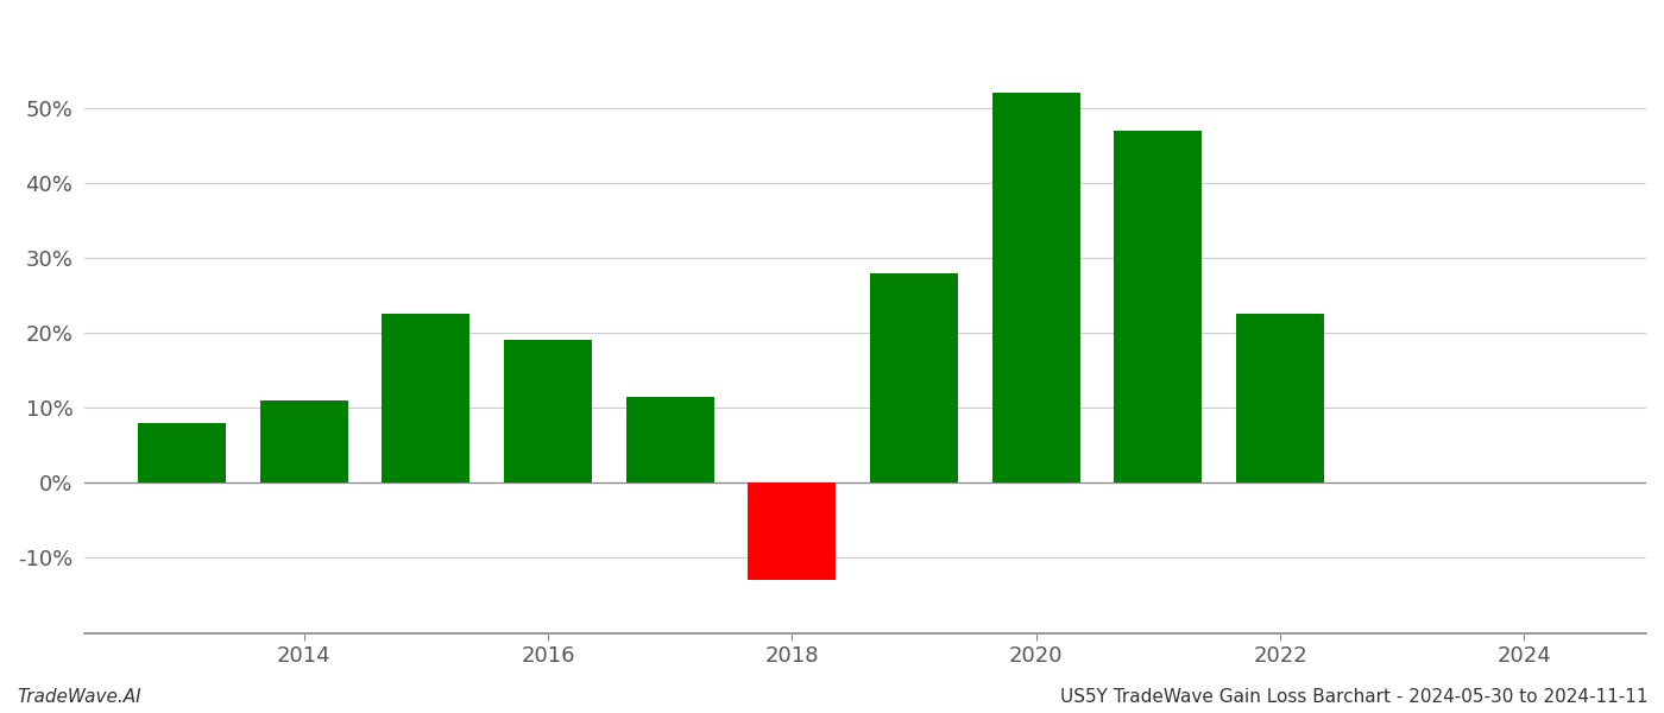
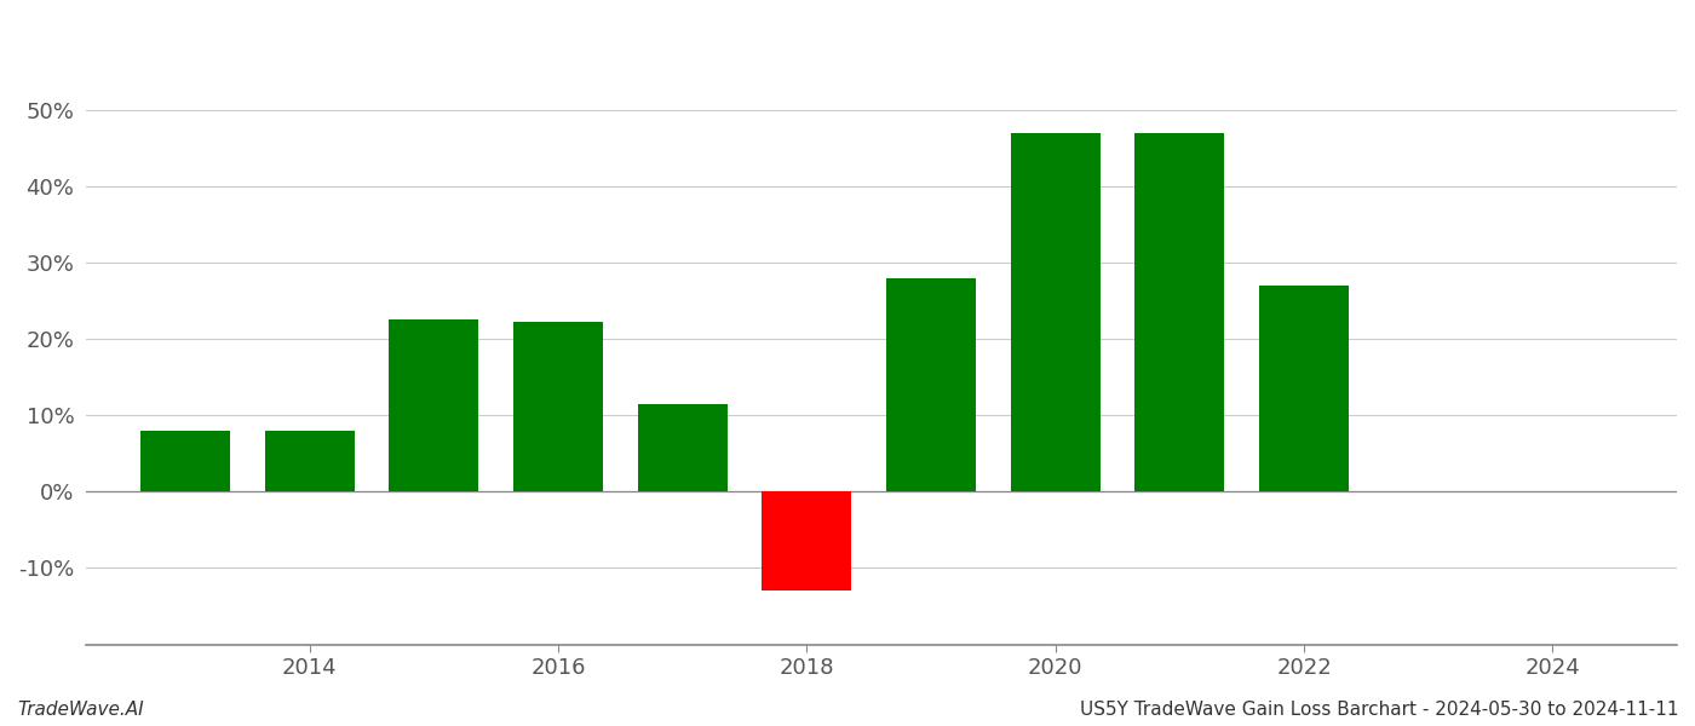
2014: 11.0% -> 8.0%
2016: 19.0% -> 22.2%
2020: 52.0% -> 47.0%
2022: 22.5% -> 27.0%
